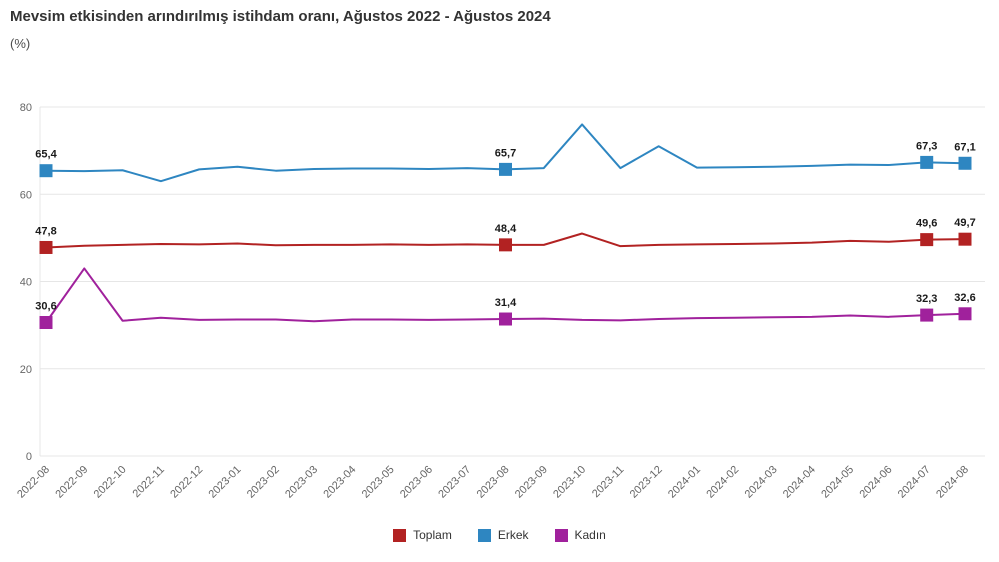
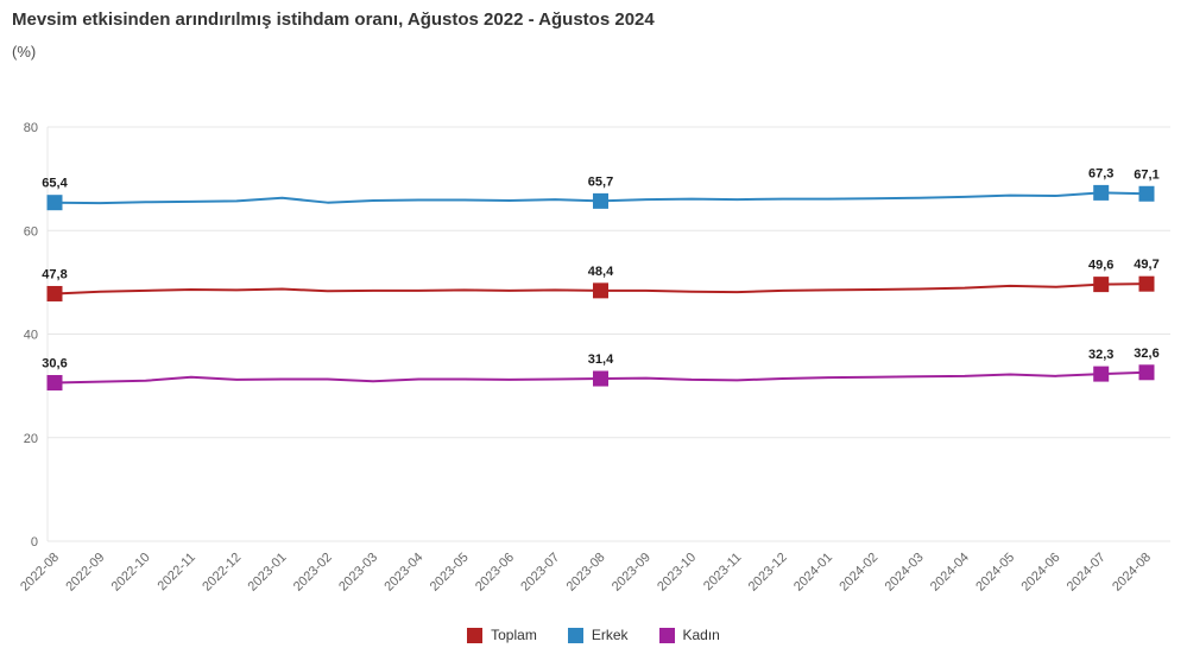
Kadın/2022-09: 43 -> 31
Erkek/2022-11: 63 -> 66
Toplam/2023-10: 51 -> 48
Erkek/2023-10: 76 -> 66
Erkek/2023-12: 71 -> 66
